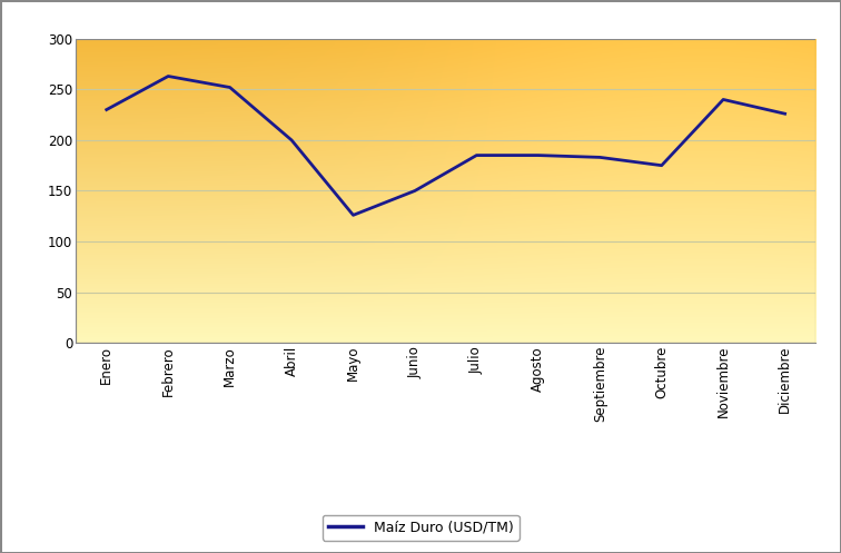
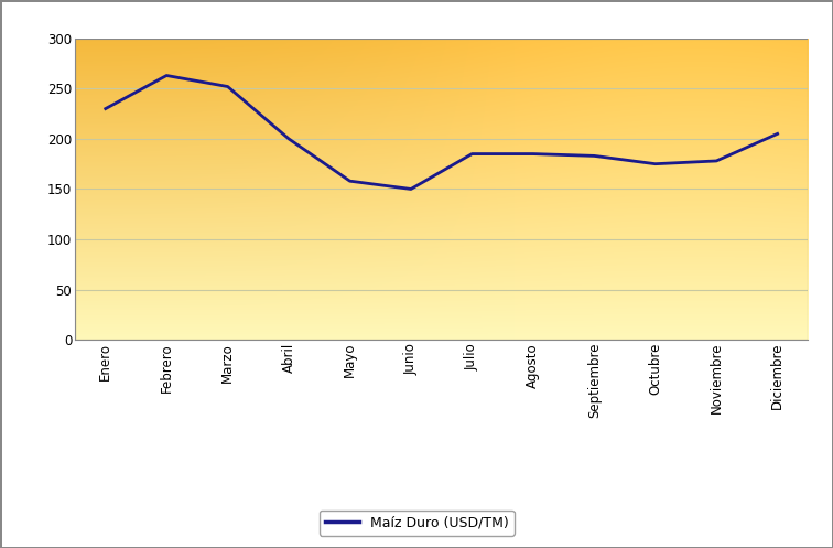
Mayo: 126 -> 158
Noviembre: 240 -> 178
Diciembre: 226 -> 205
